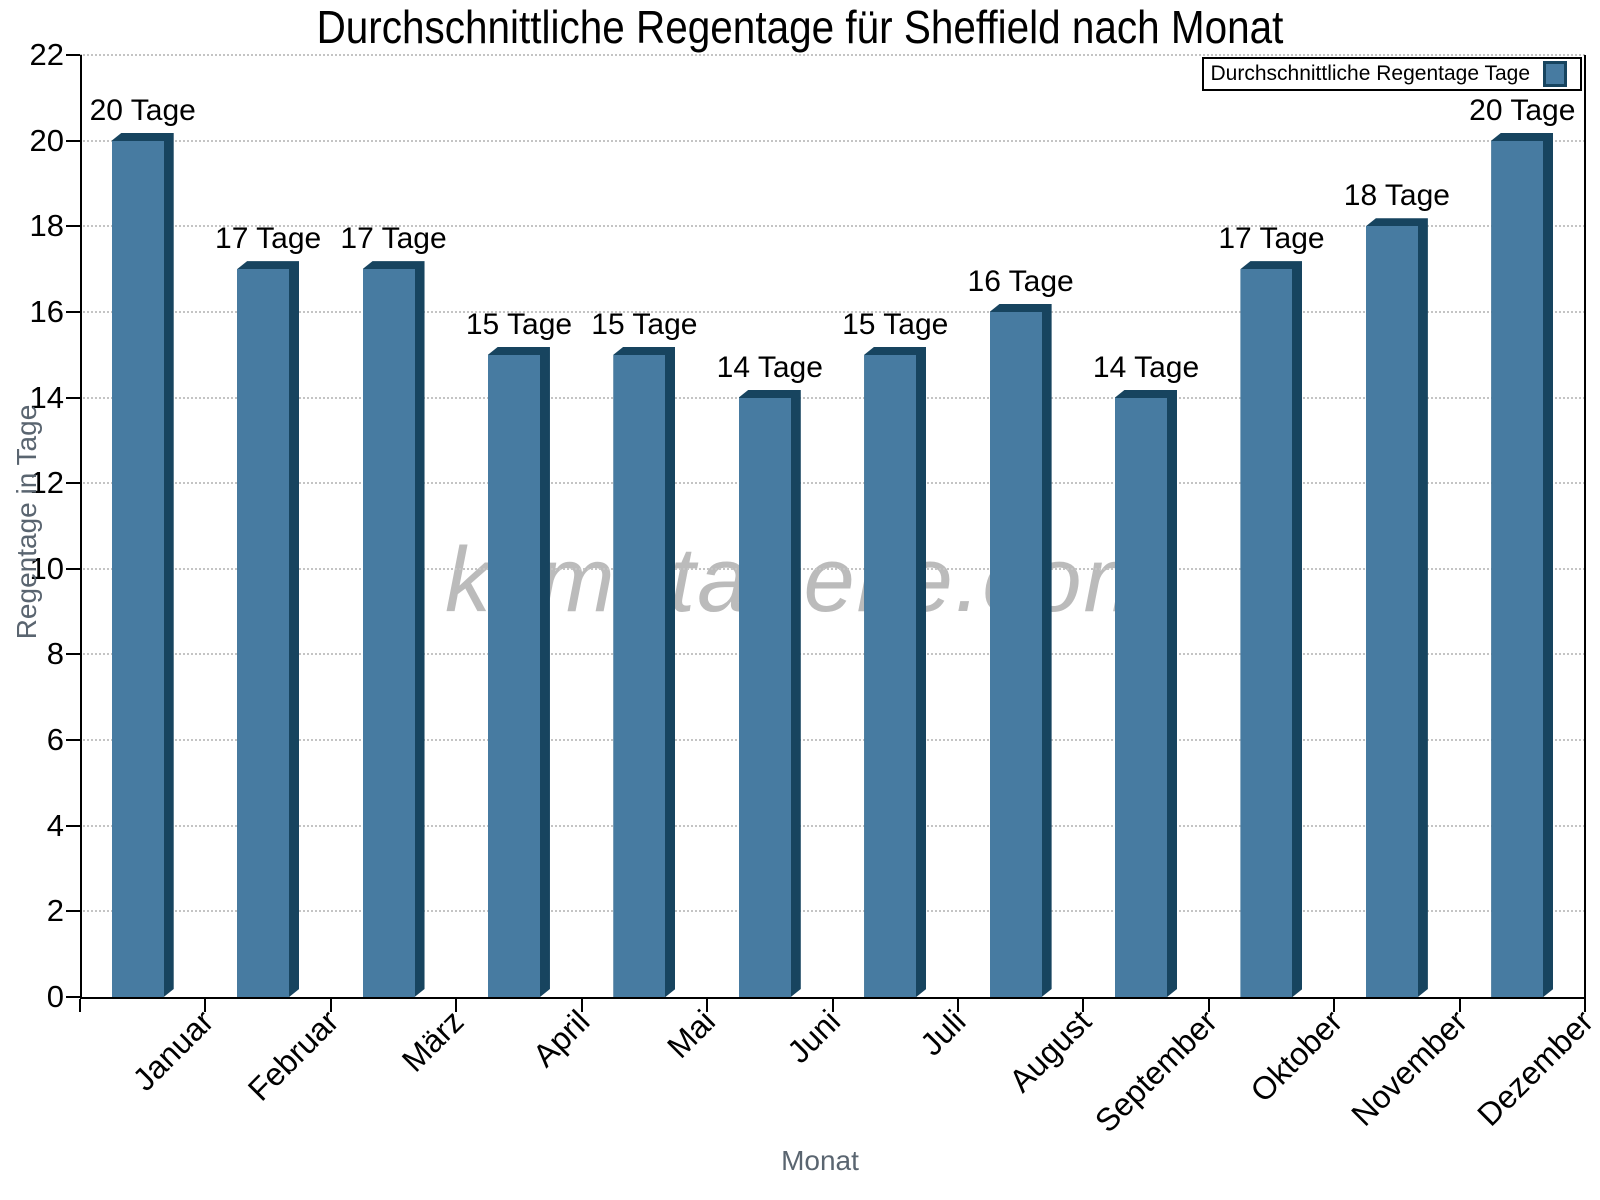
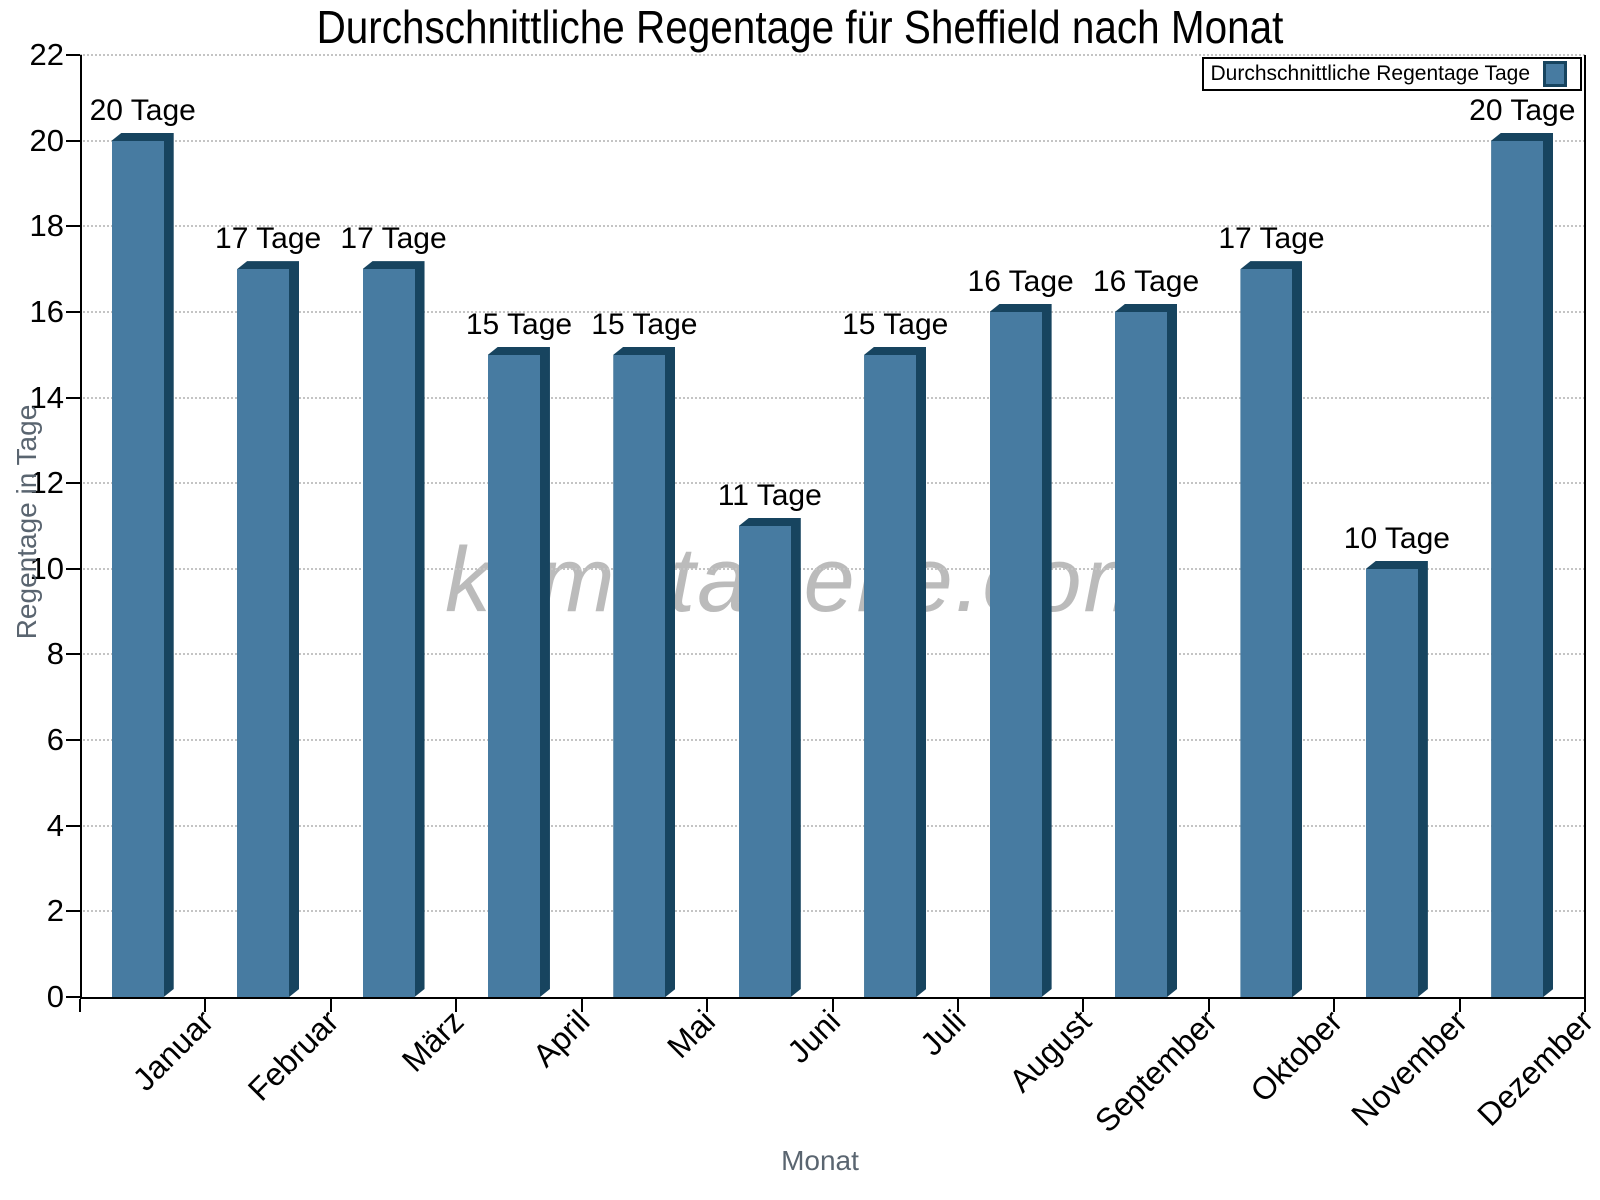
Juni: 14 -> 11
September: 14 -> 16
November: 18 -> 10
